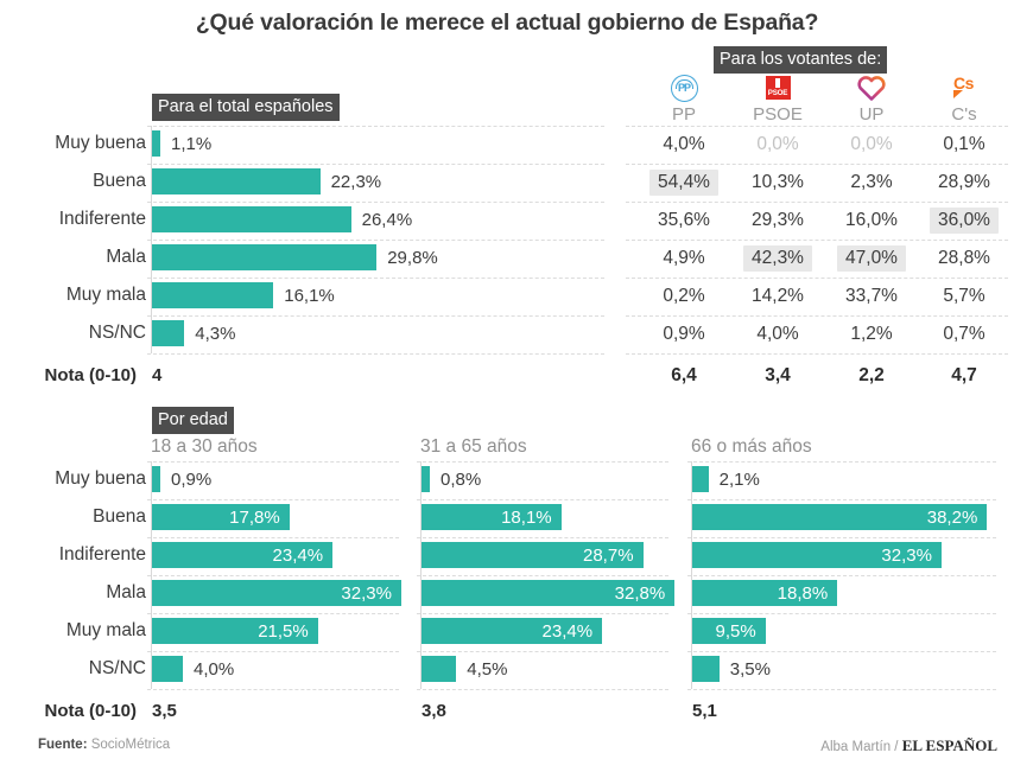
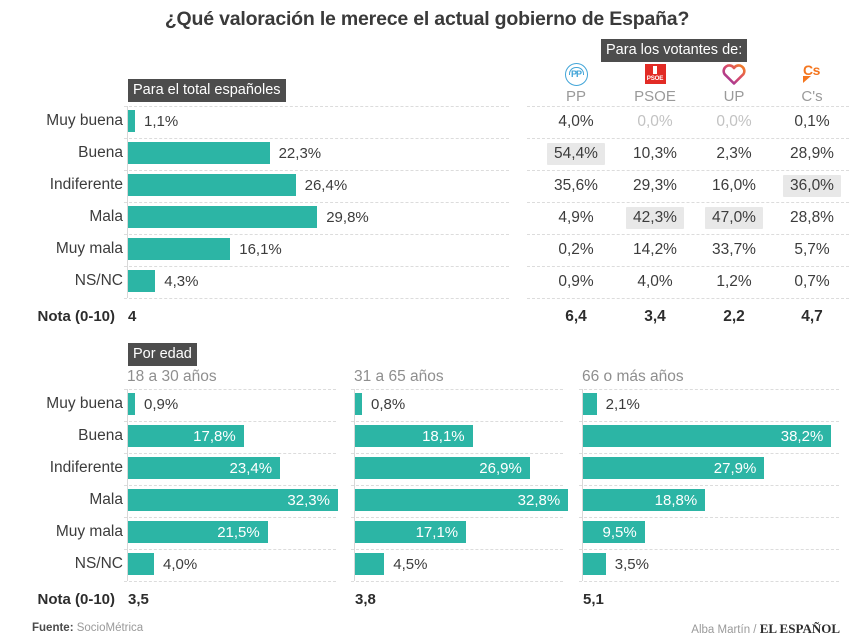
31 a 65 años/Indiferente: 28,7% -> 26,9%
31 a 65 años/Muy mala: 23,4% -> 17,1%
66 o más años/Indiferente: 32,3% -> 27,9%
